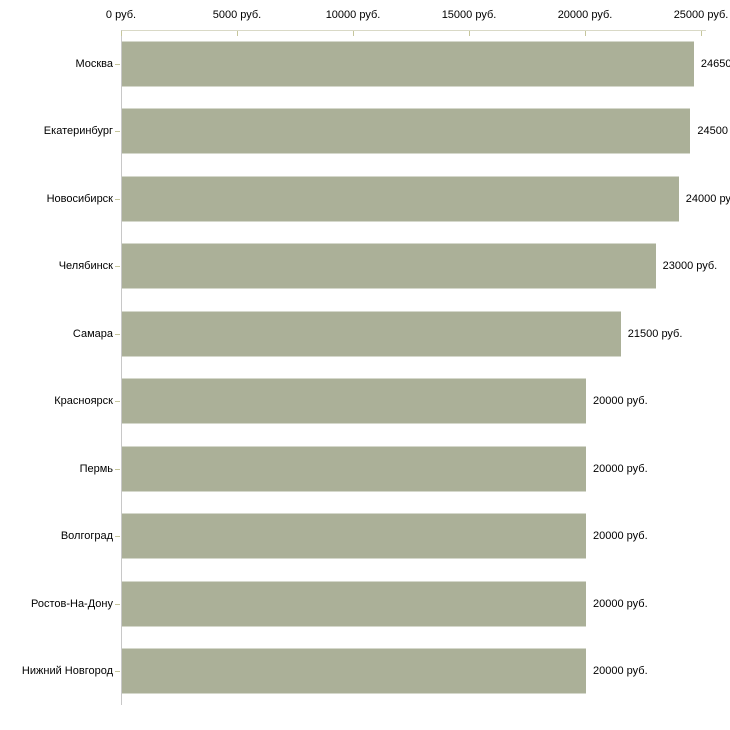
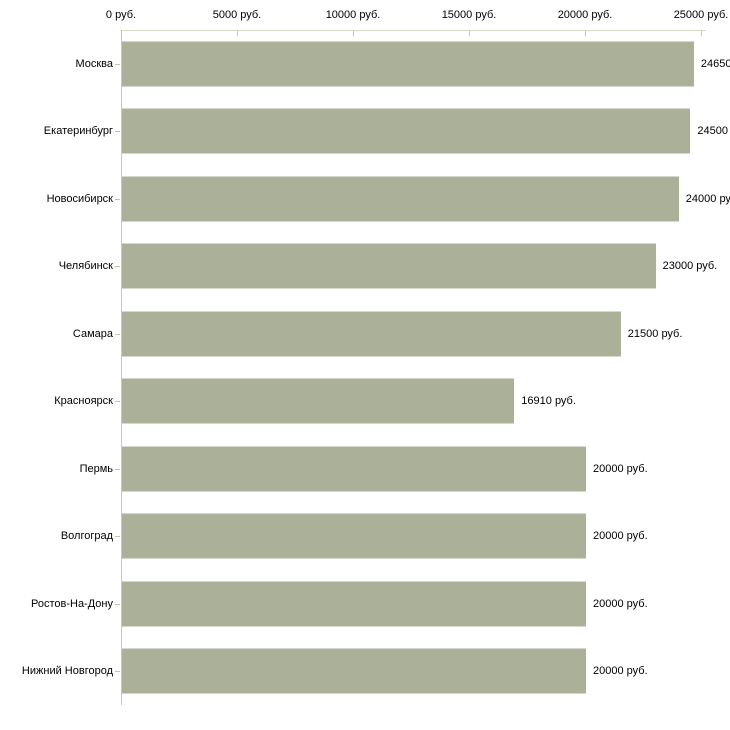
Красноярск: 20000 -> 16910
